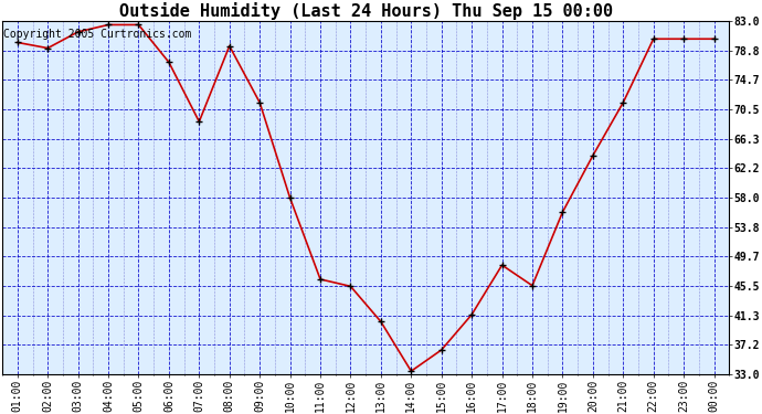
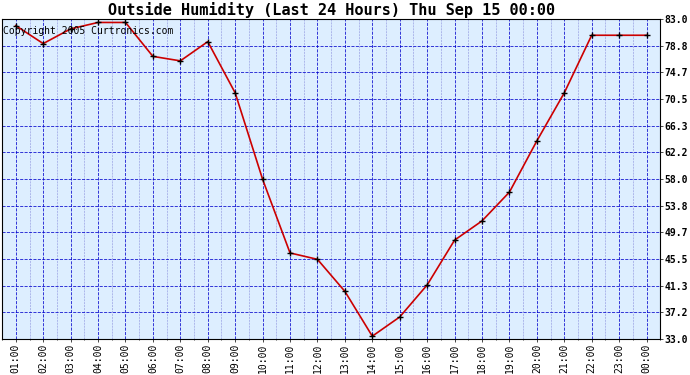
01:00: 80.0 -> 82.0
07:00: 68.8 -> 76.5
18:00: 45.6 -> 51.5
